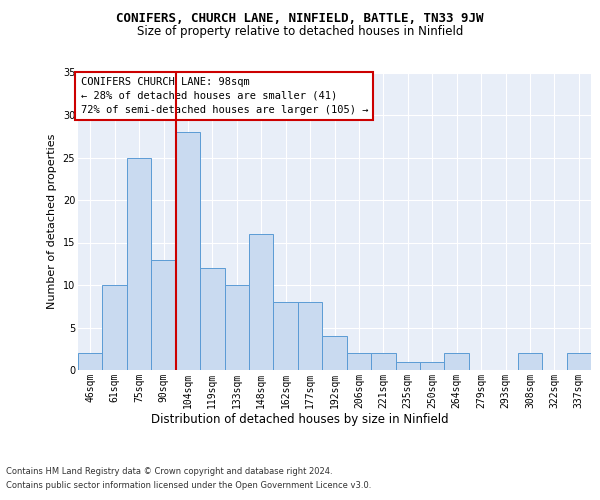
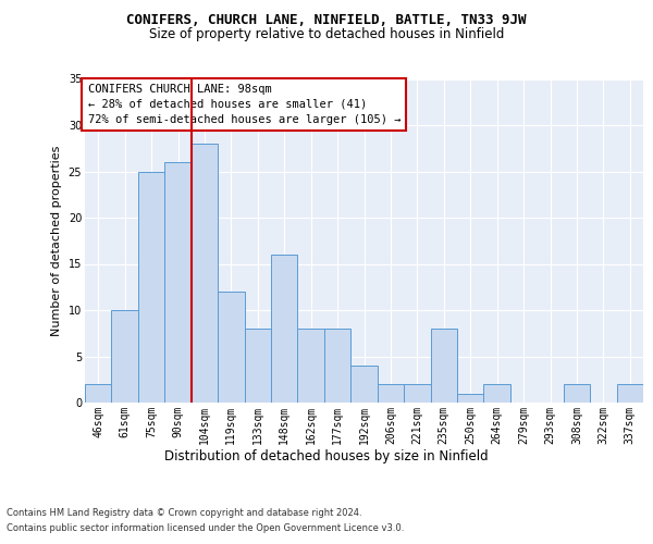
90sqm: 13 -> 26
133sqm: 10 -> 8
235sqm: 1 -> 8
